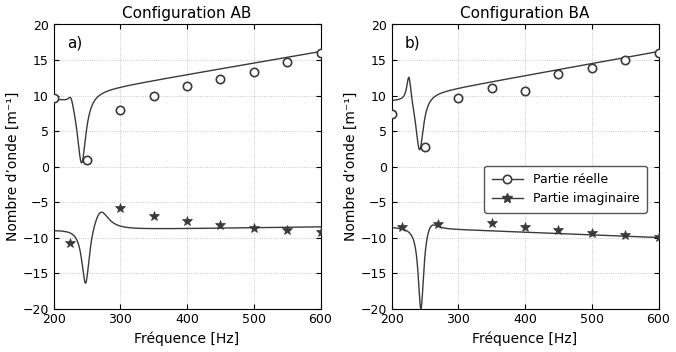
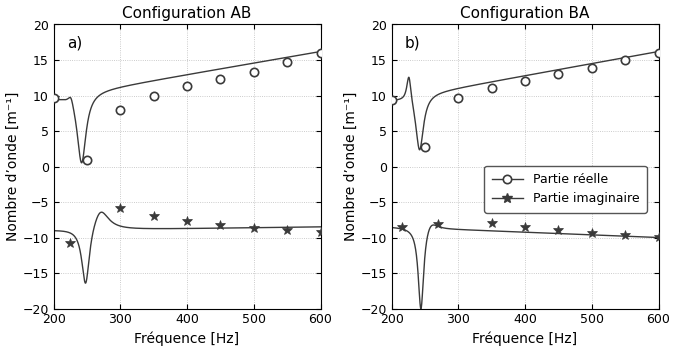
Configuration BA/Partie réelle/200: 7.4 -> 9.4
Configuration BA/Partie réelle/400: 10.6 -> 12.0
